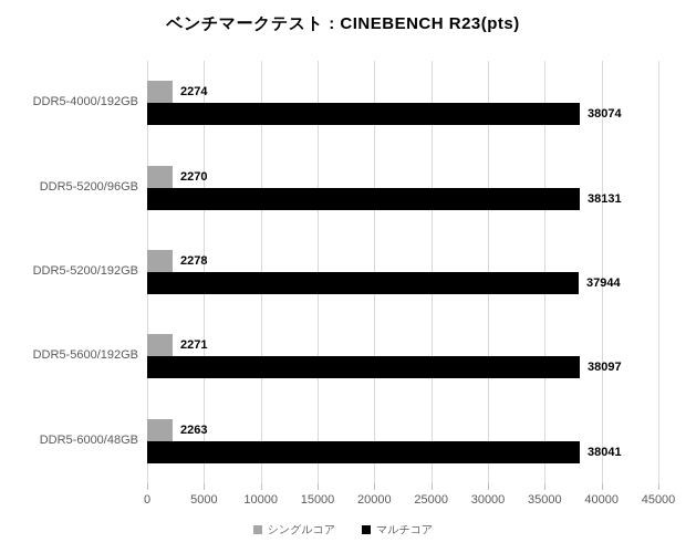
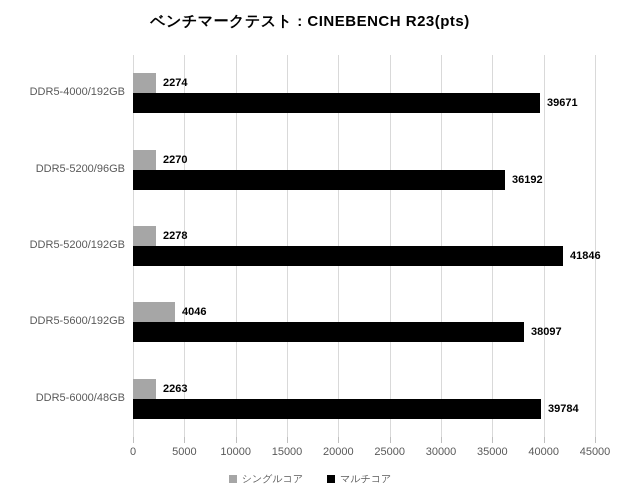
マルチコア/DDR5-4000/192GB: 38074 -> 39671
マルチコア/DDR5-5200/96GB: 38131 -> 36192
マルチコア/DDR5-5200/192GB: 37944 -> 41846
シングルコア/DDR5-5600/192GB: 2271 -> 4046
マルチコア/DDR5-6000/48GB: 38041 -> 39784
